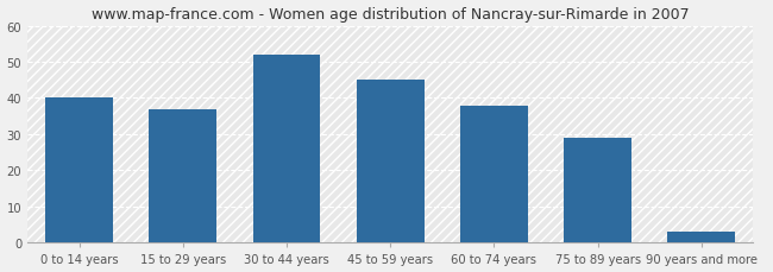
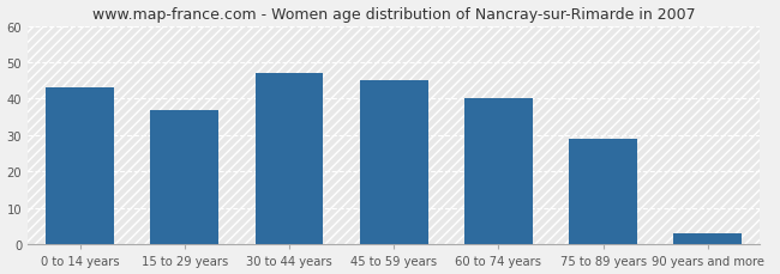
0 to 14 years: 40 -> 43
30 to 44 years: 52 -> 47
60 to 74 years: 38 -> 40
